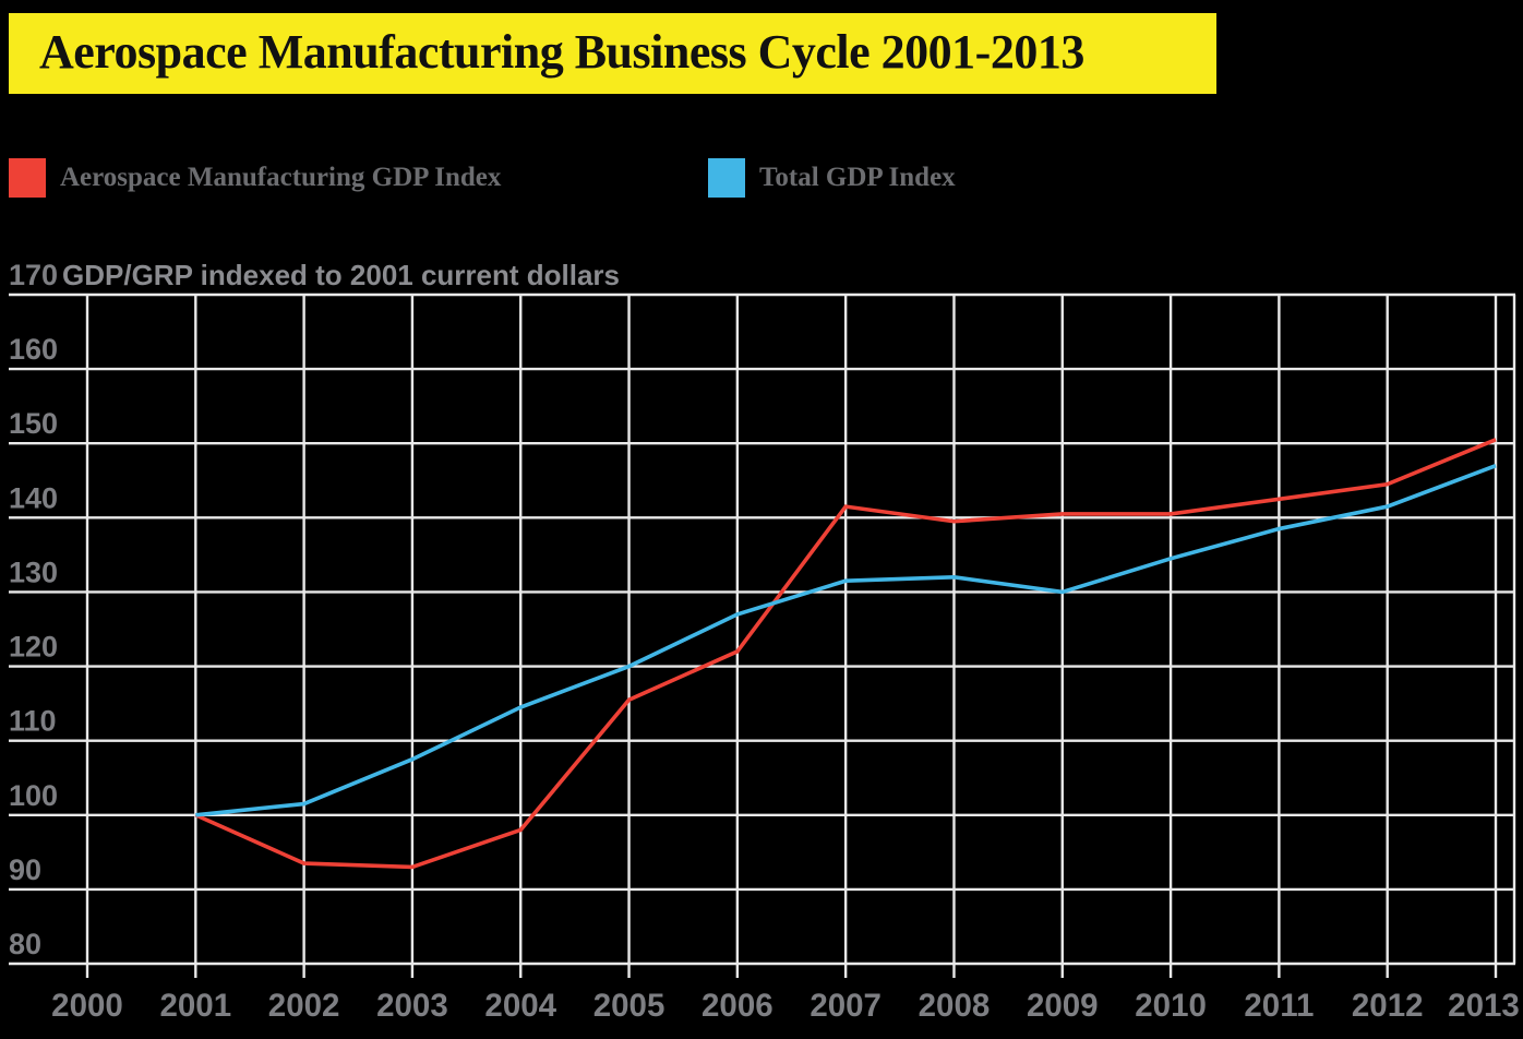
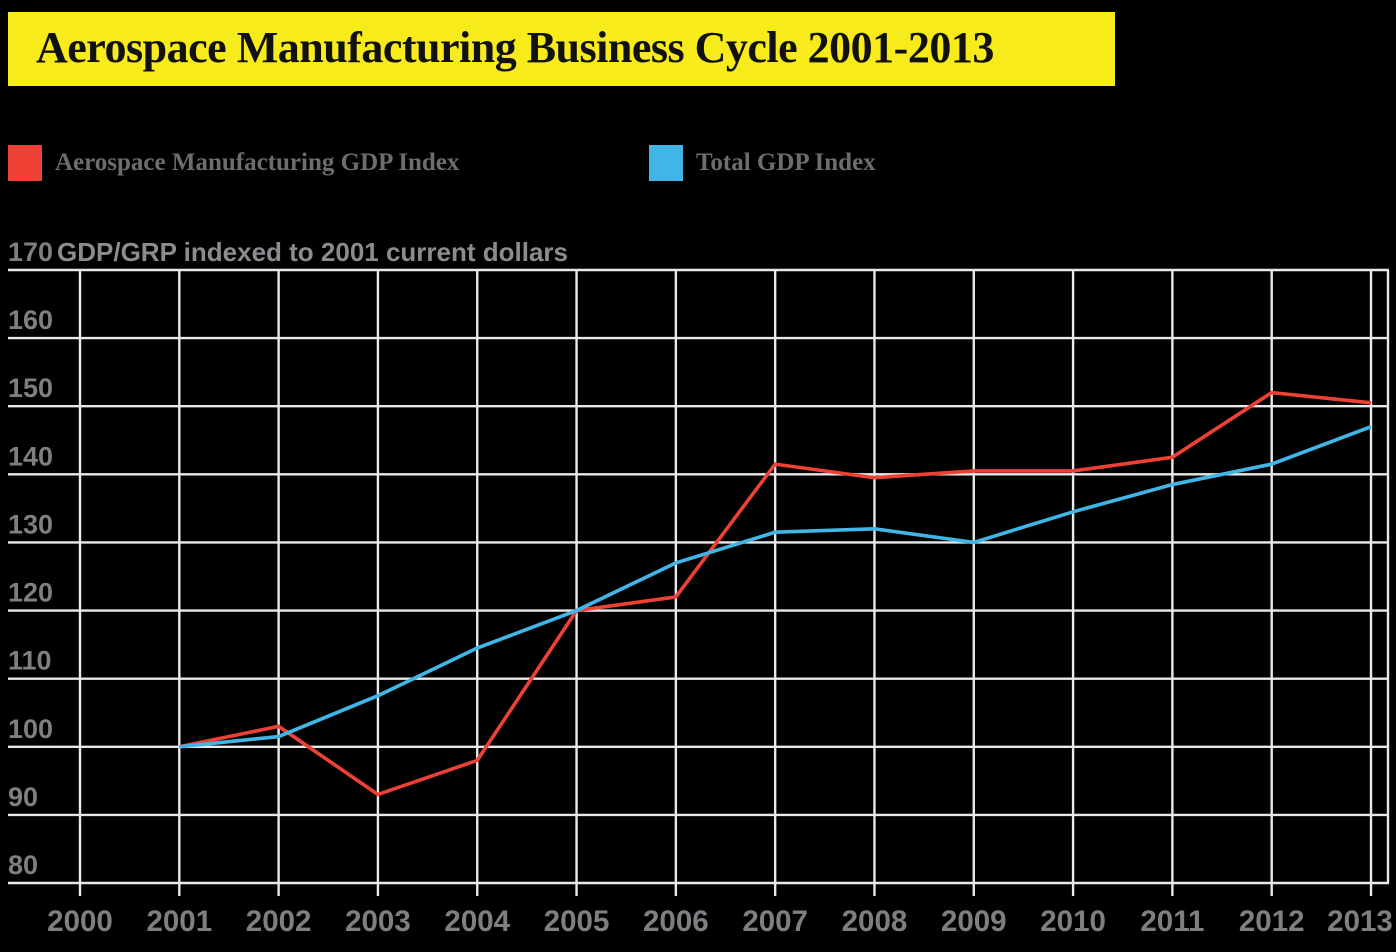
Aerospace Manufacturing GDP Index/2002: 94 -> 103
Aerospace Manufacturing GDP Index/2005: 116 -> 120
Aerospace Manufacturing GDP Index/2012: 144 -> 152
